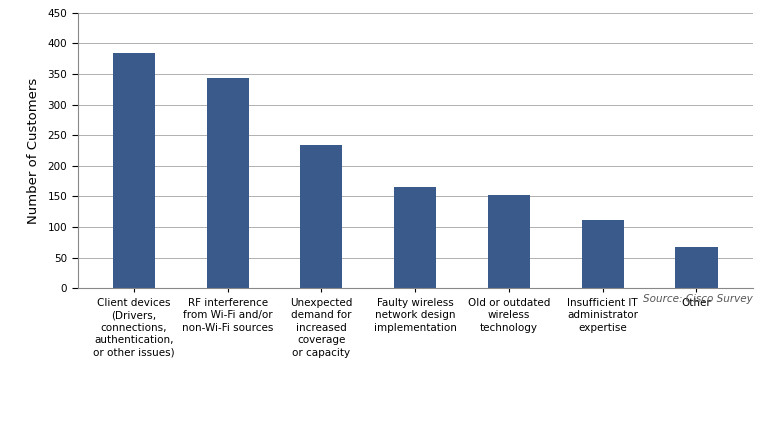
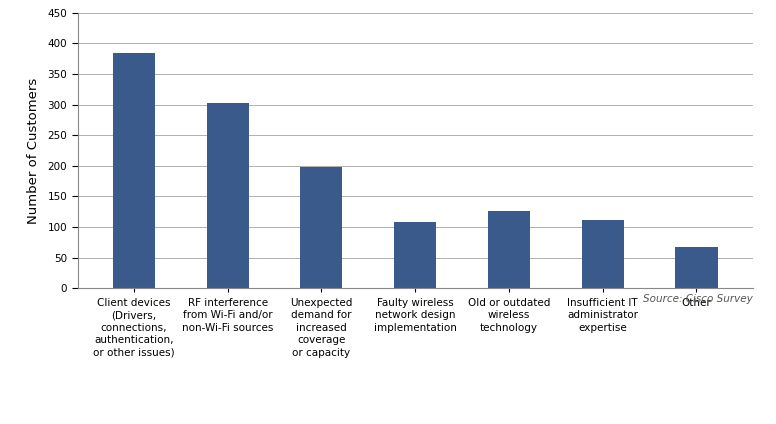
RF interference from Wi-Fi and/or non-Wi-Fi sources: 344 -> 302
Unexpected demand for increased coverage or capacity: 234 -> 198
Faulty wireless network design implementation: 165 -> 108
Old or outdated wireless technology: 152 -> 126
